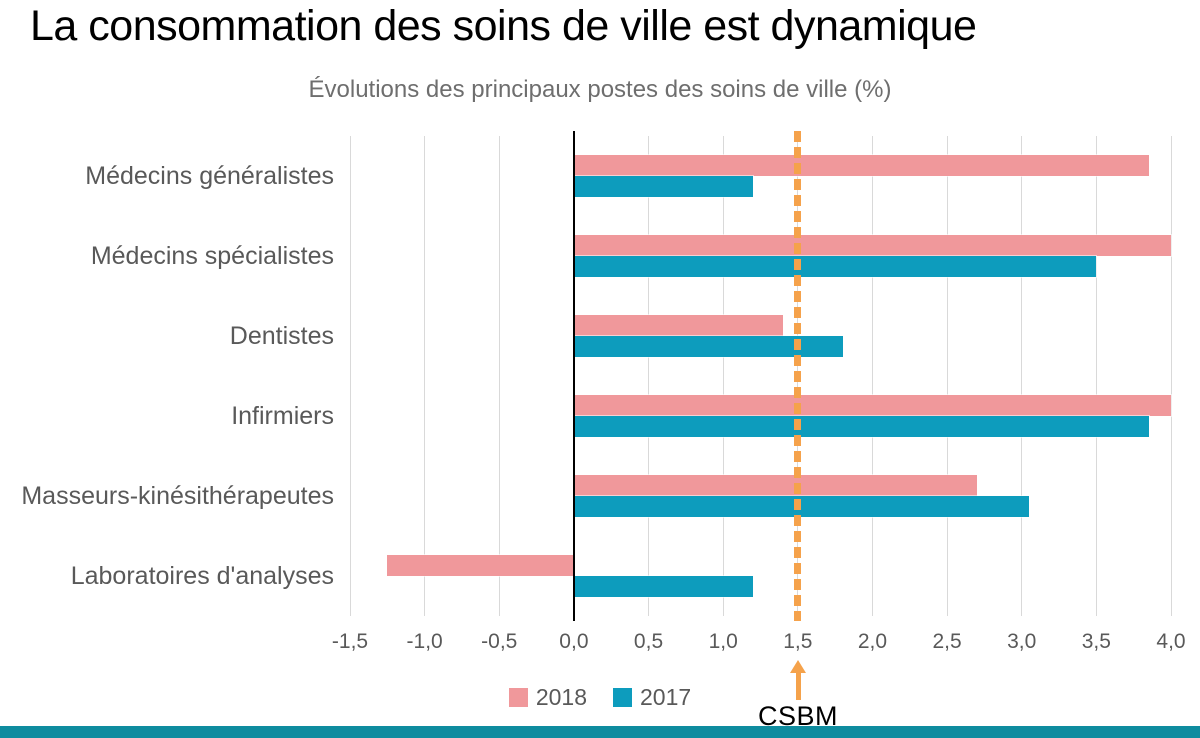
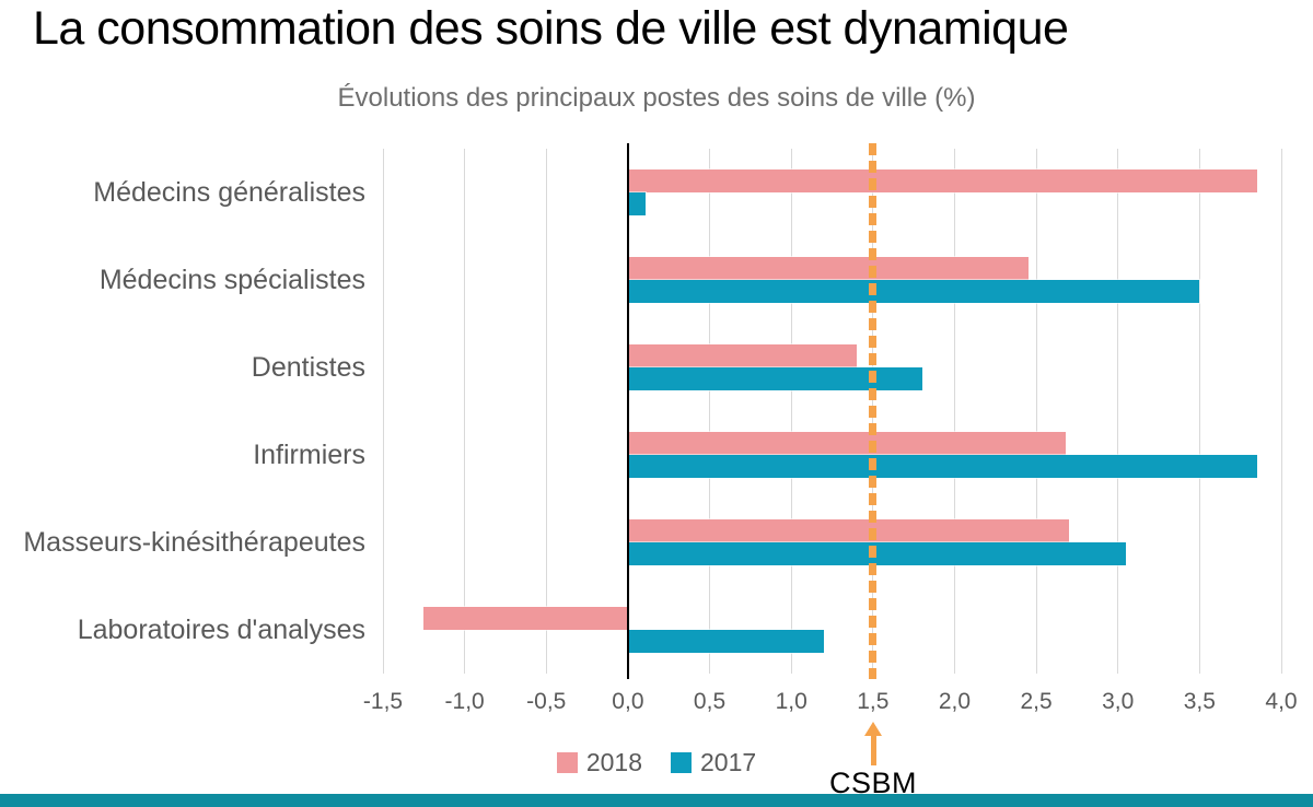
2017/Médecins généralistes: 1,20 -> 0,11
2018/Médecins spécialistes: 4,00 -> 2,45
2018/Infirmiers: 4,00 -> 2,68
